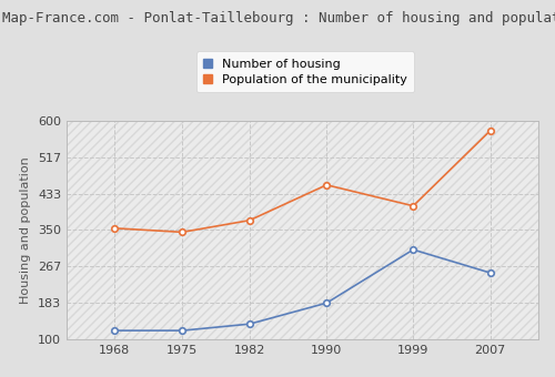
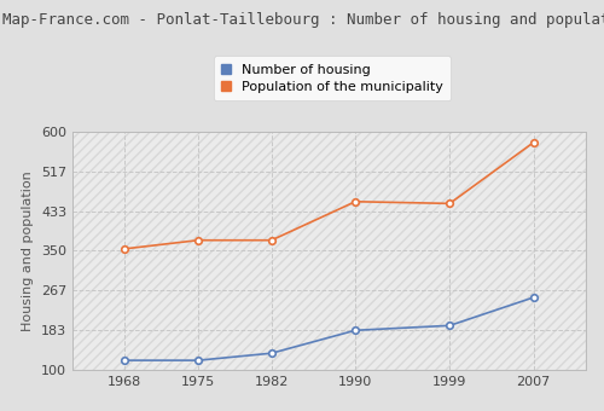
Population of the municipality/1975: 345 -> 372
Number of housing/1999: 305 -> 193
Population of the municipality/1999: 405 -> 449
